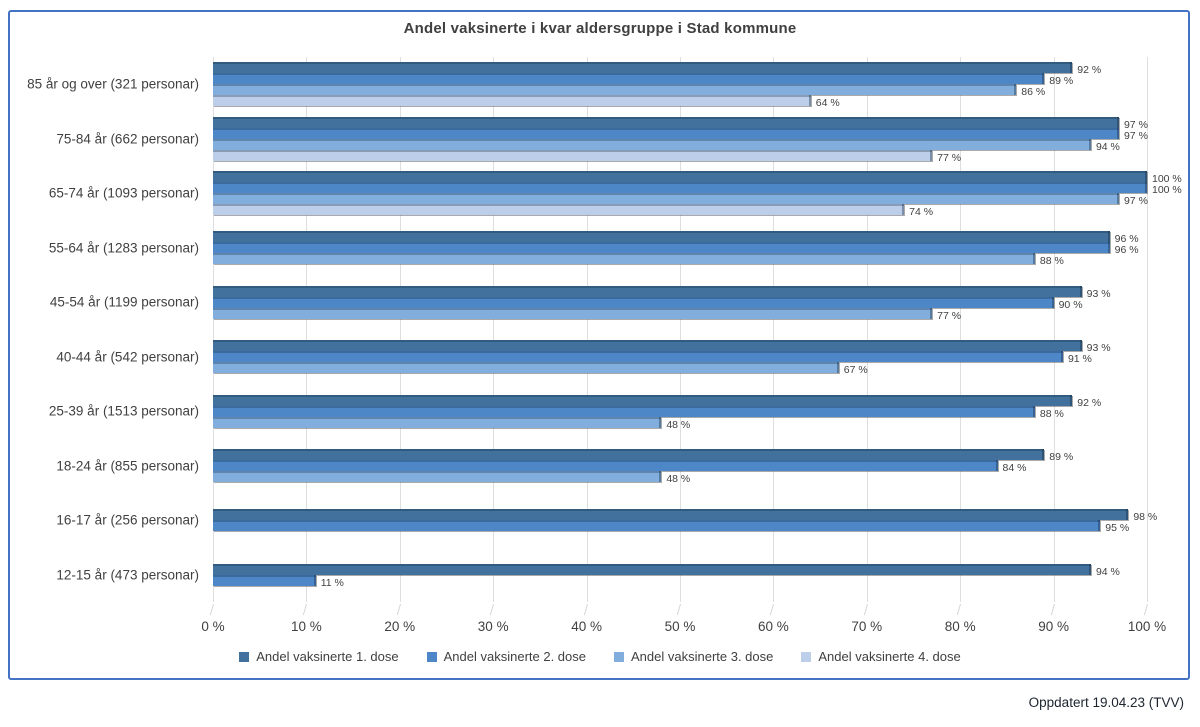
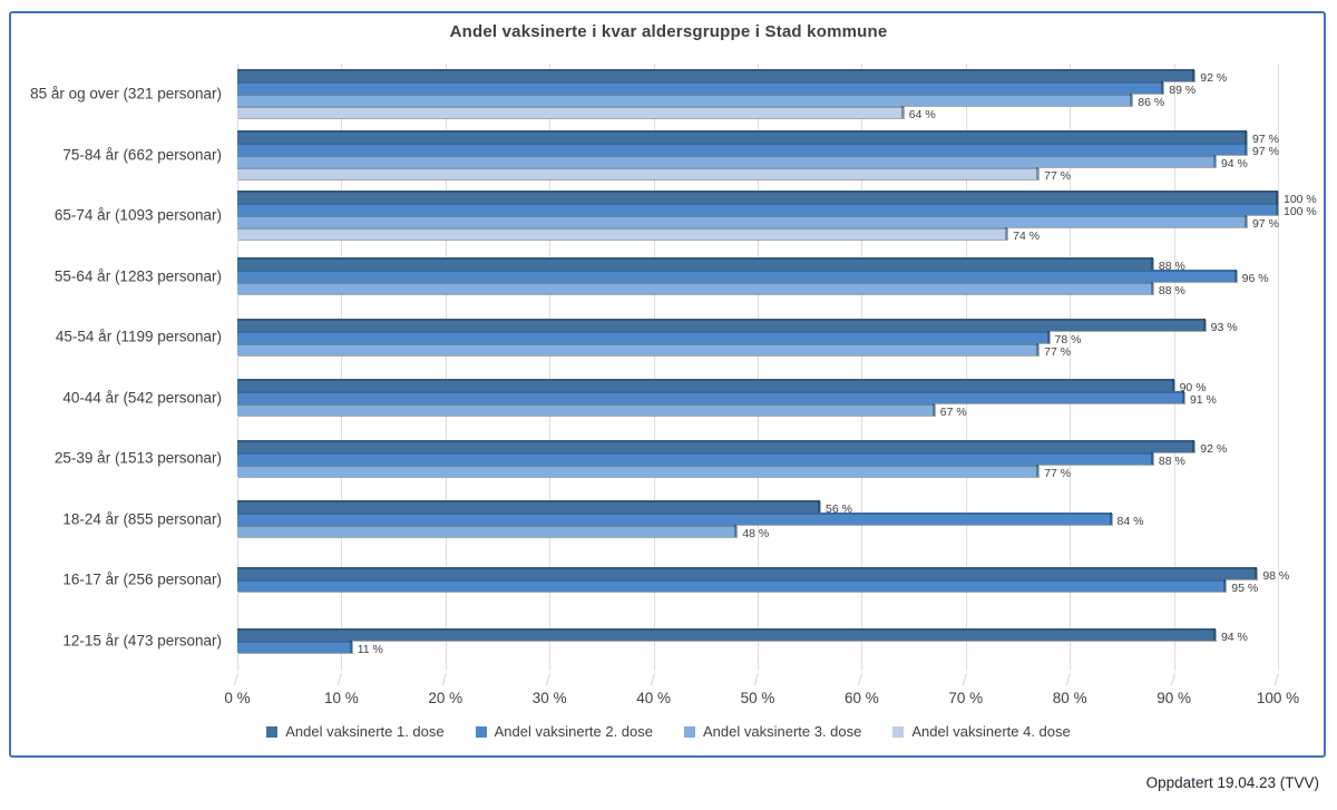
Andel vaksinerte 1. dose/55-64 år (1283 personar): 96 -> 88
Andel vaksinerte 2. dose/45-54 år (1199 personar): 90 -> 78
Andel vaksinerte 1. dose/40-44 år (542 personar): 93 -> 90
Andel vaksinerte 3. dose/25-39 år (1513 personar): 48 -> 77
Andel vaksinerte 1. dose/18-24 år (855 personar): 89 -> 56
